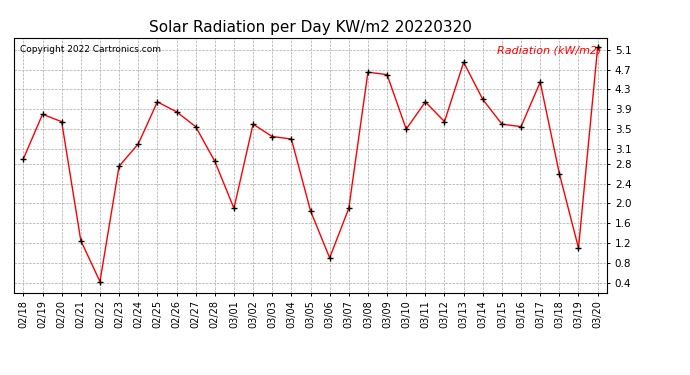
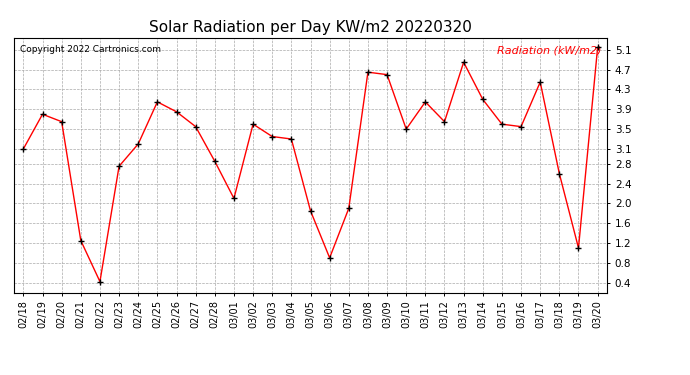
02/18: 2.90 -> 3.10
03/01: 1.90 -> 2.10
